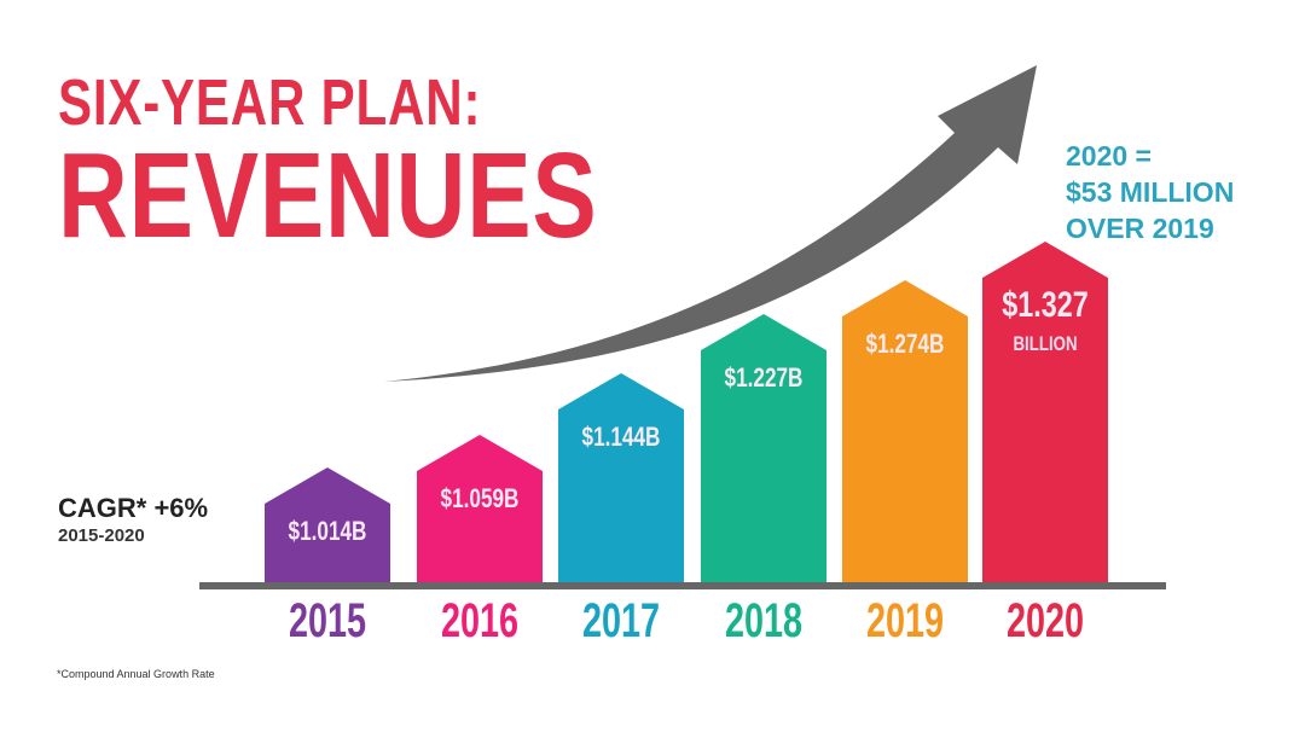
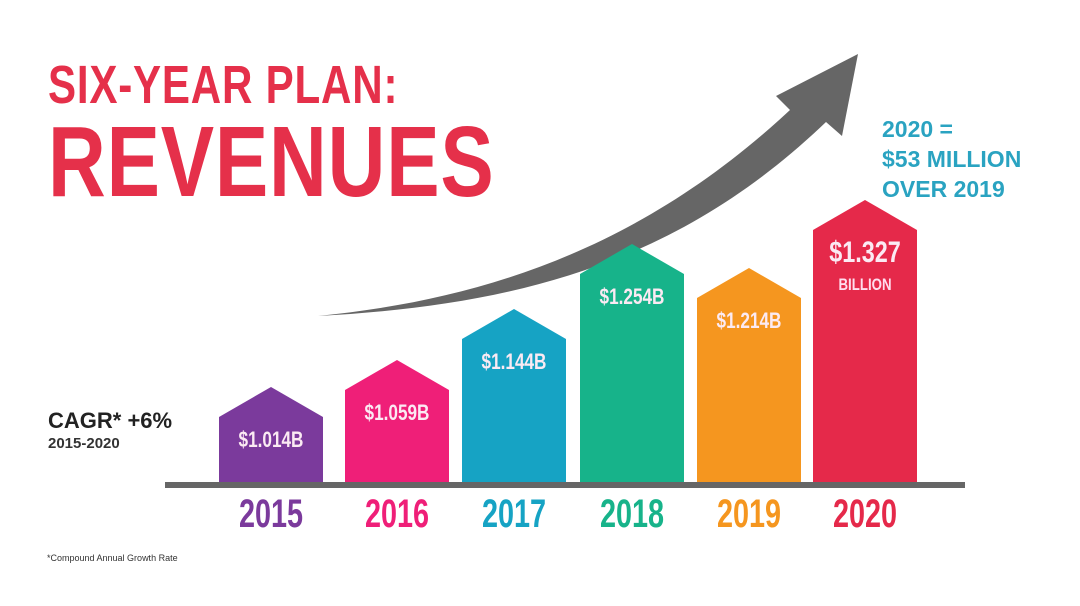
2018: $1.227B -> $1.254B
2019: $1.274B -> $1.214B
